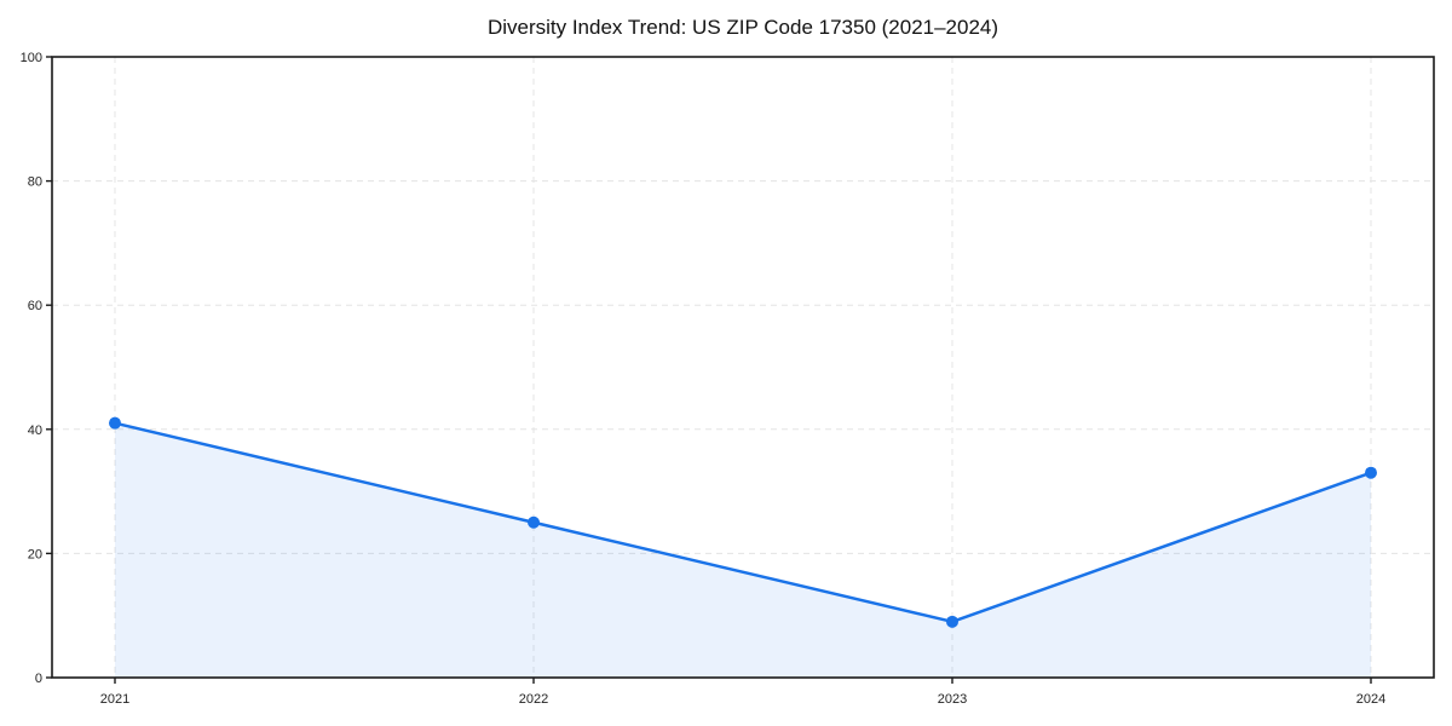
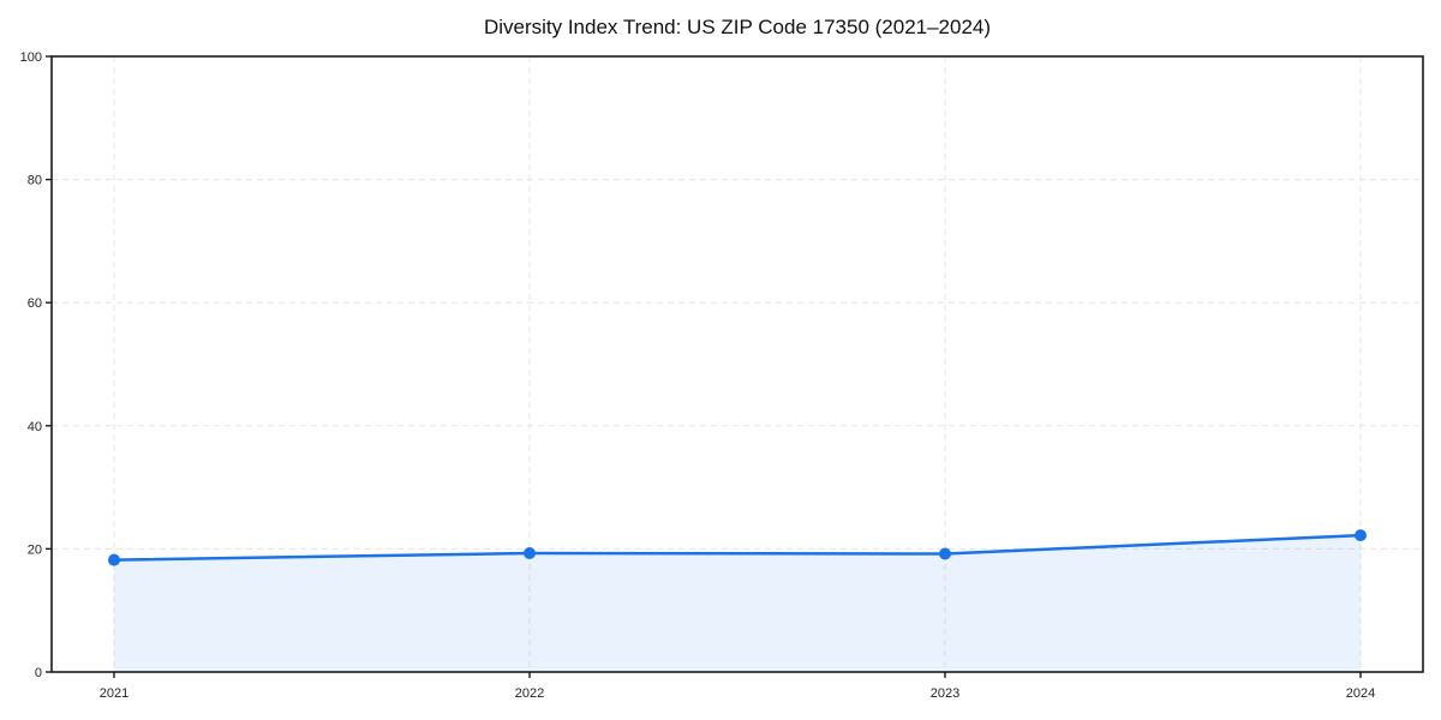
2021: 41 -> 18
2022: 25 -> 19
2023: 9 -> 19
2024: 33 -> 22
